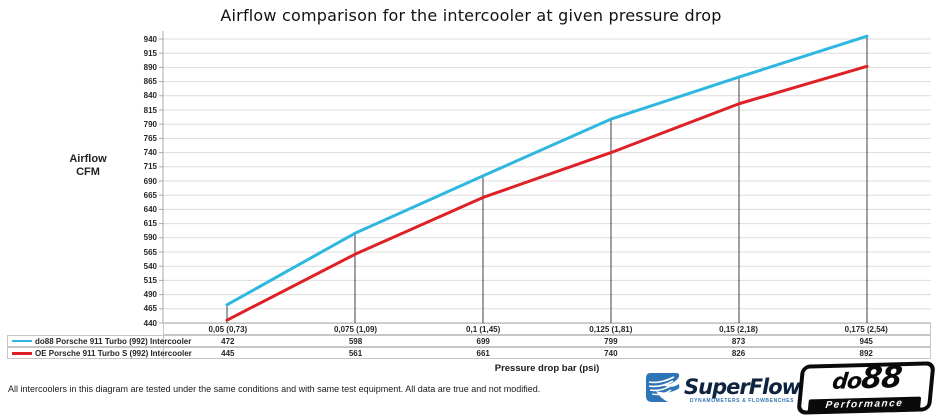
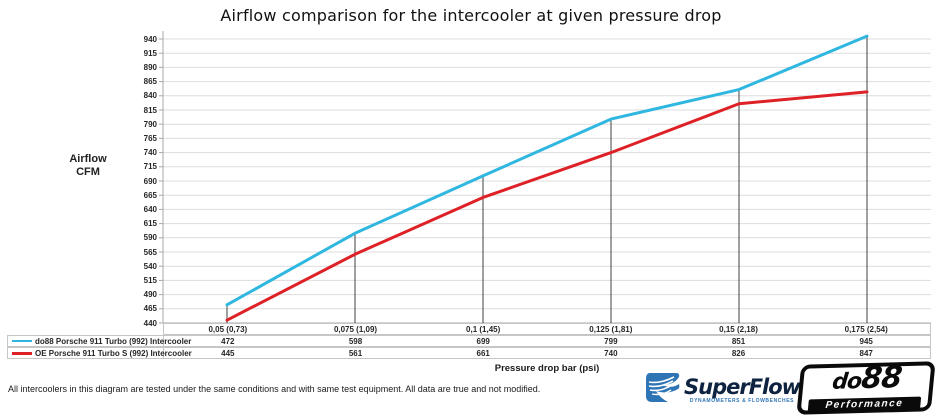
do88 Porsche 911 Turbo (992) Intercooler/0,15 (2,18): 873 -> 851
OE Porsche 911 Turbo S (992) Intercooler/0,175 (2,54): 892 -> 847
